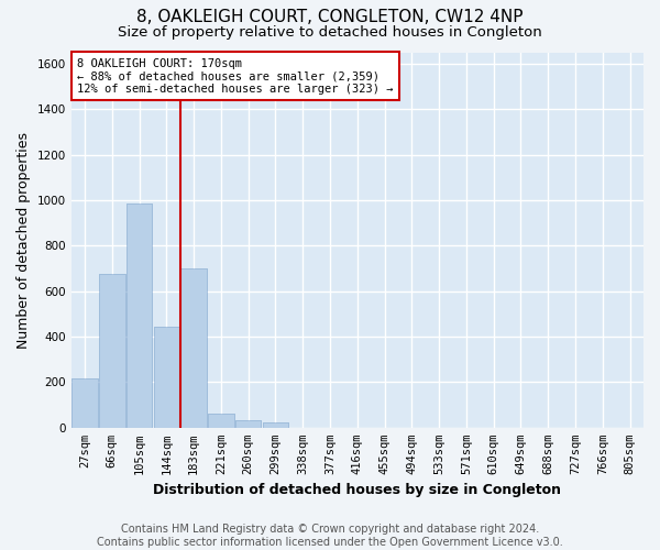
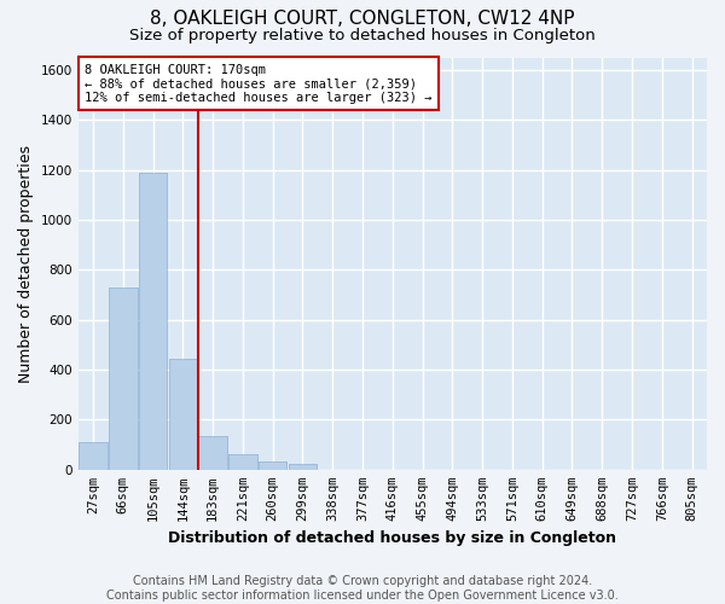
27sqm: 215 -> 110
66sqm: 675 -> 730
105sqm: 985 -> 1190
183sqm: 700 -> 135
